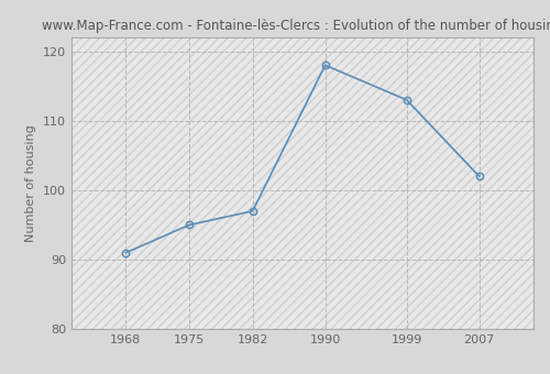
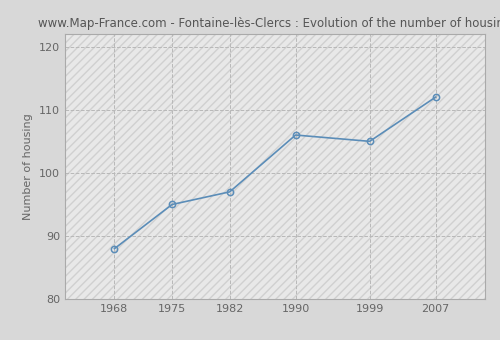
1968: 91 -> 88
1990: 118 -> 106
1999: 113 -> 105
2007: 102 -> 112
